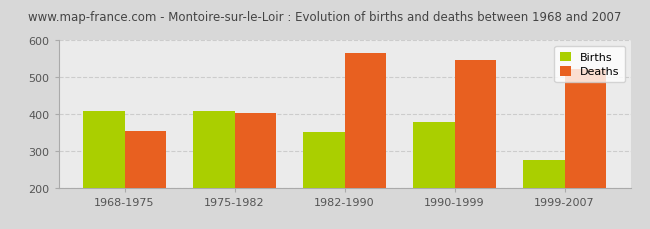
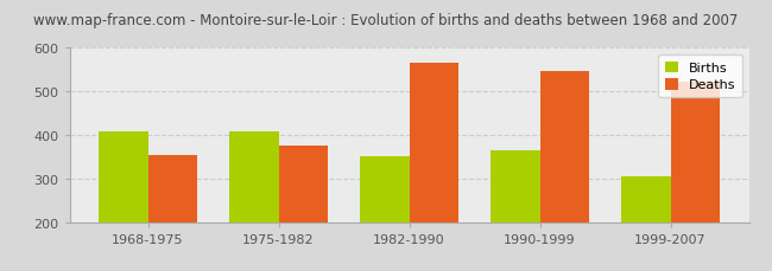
Deaths/1975-1982: 402 -> 375
Births/1990-1999: 379 -> 365
Births/1999-2007: 276 -> 305
